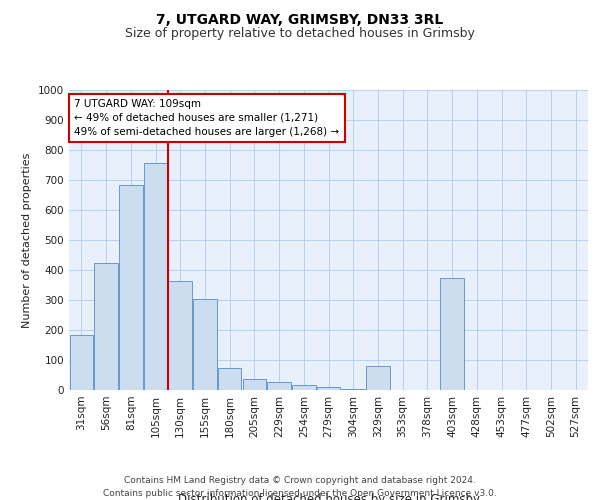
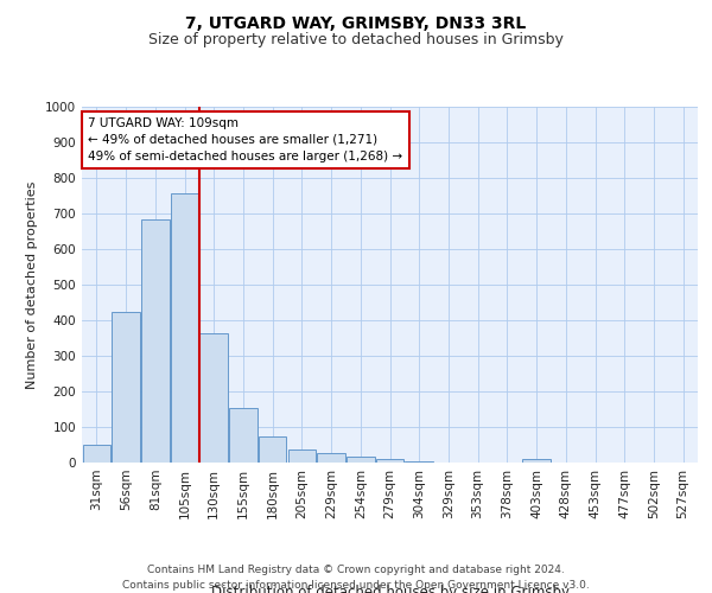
31sqm: 185 -> 50
155sqm: 305 -> 152
329sqm: 80 -> 1
403sqm: 375 -> 10
